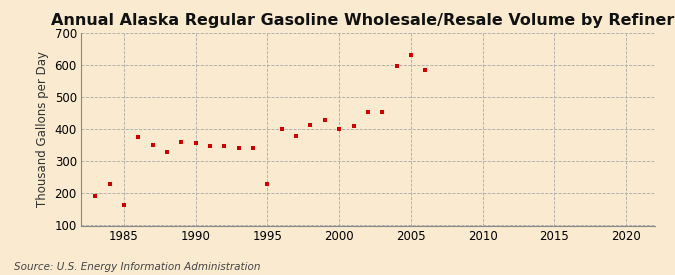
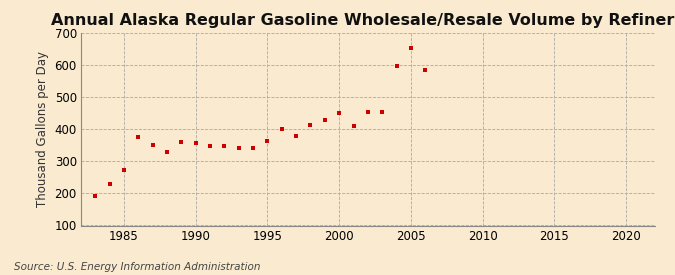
1985: 165 -> 272
1995: 230 -> 363
2000: 400 -> 452
2005: 630 -> 652
